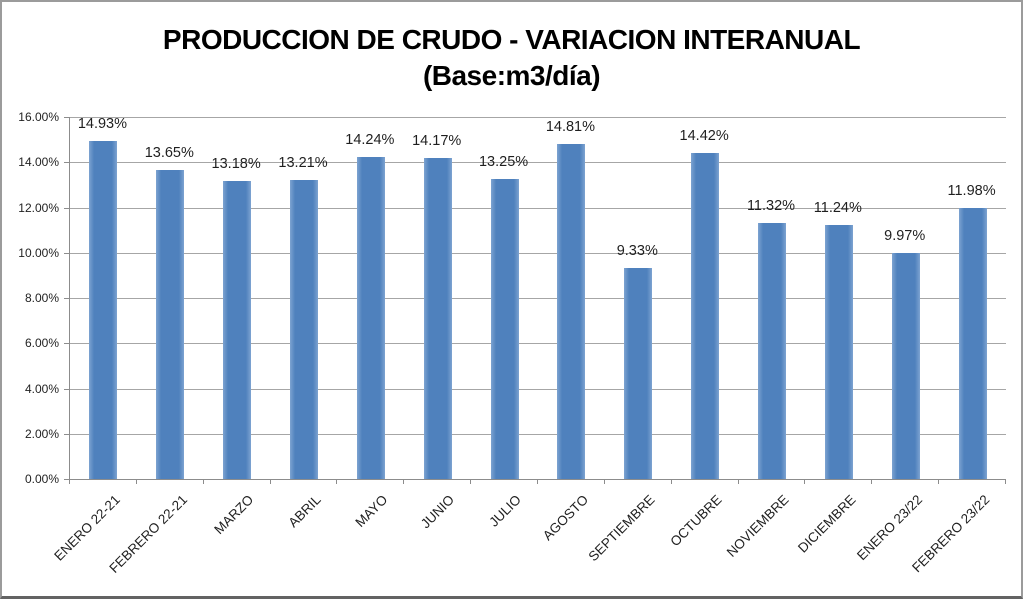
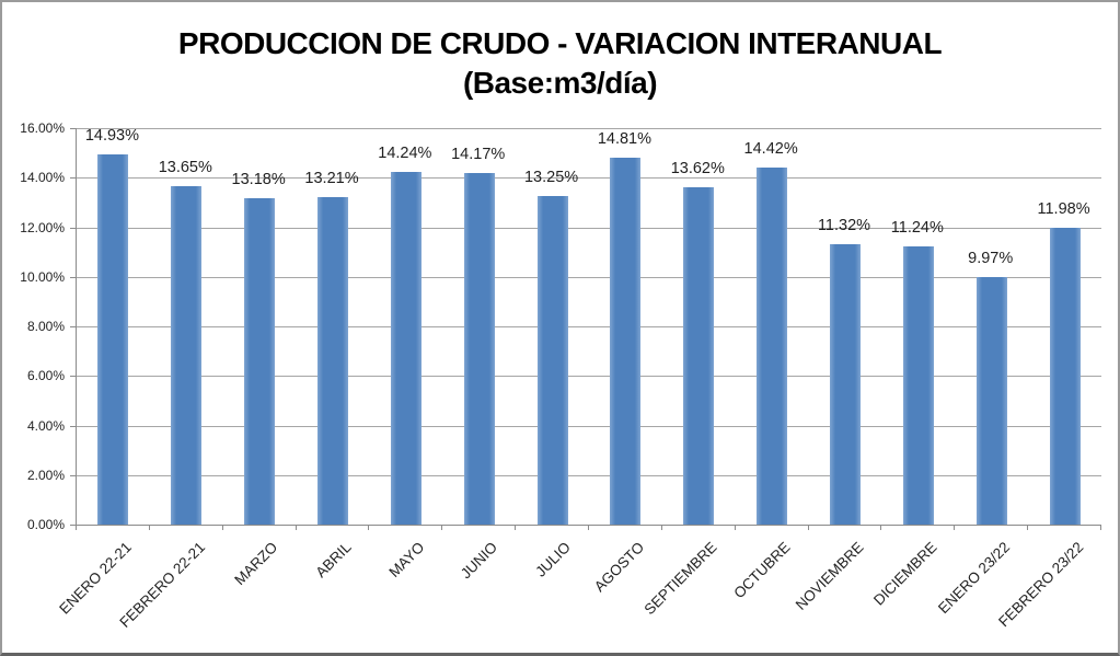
SEPTIEMBRE: 9.33% -> 13.62%
